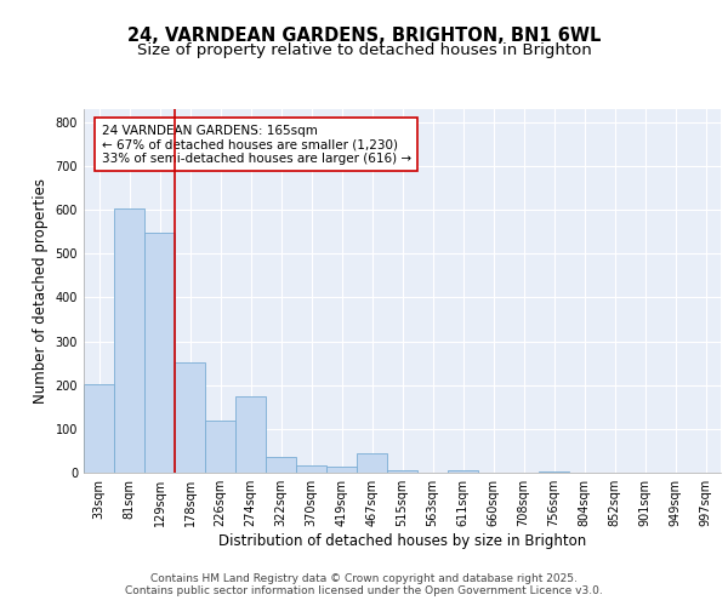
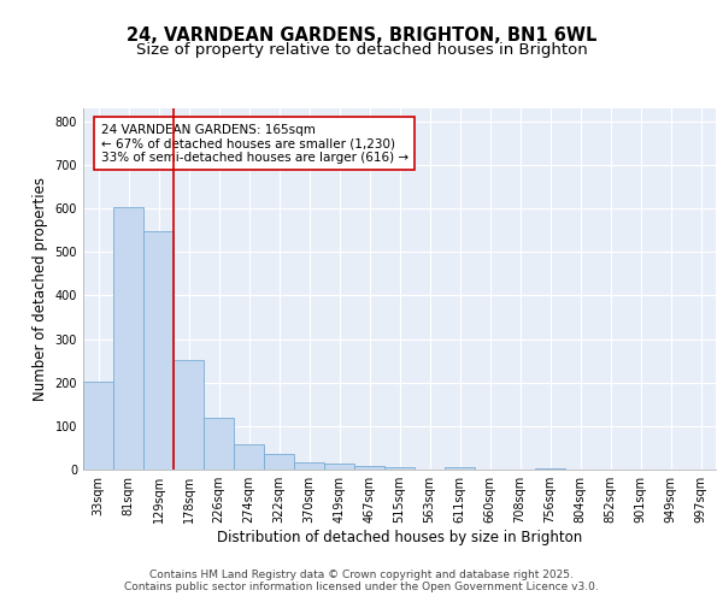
274sqm: 175 -> 57
467sqm: 45 -> 9
